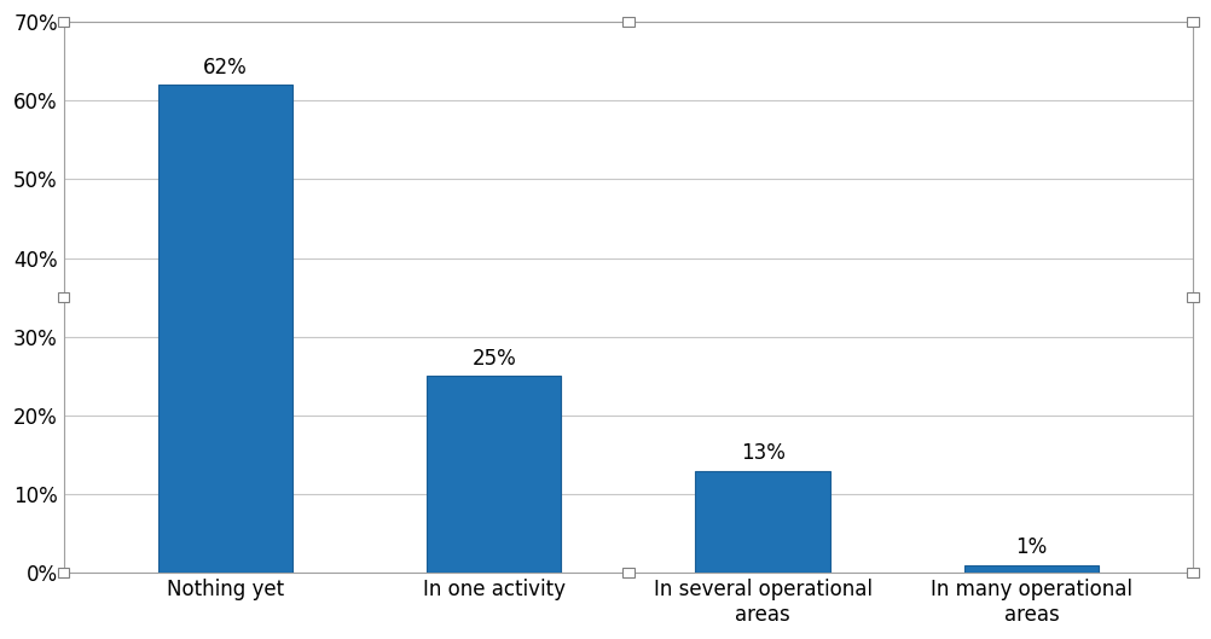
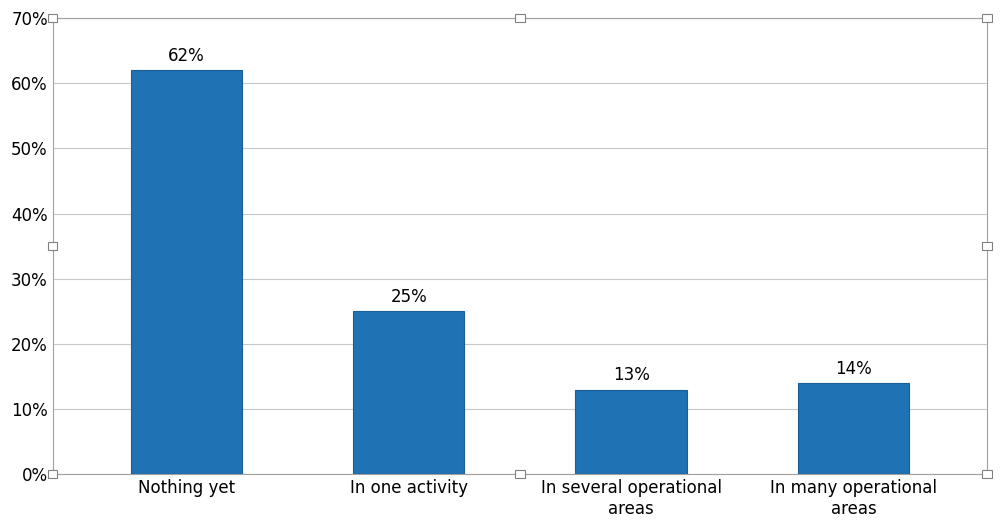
In many operational areas: 1% -> 14%
